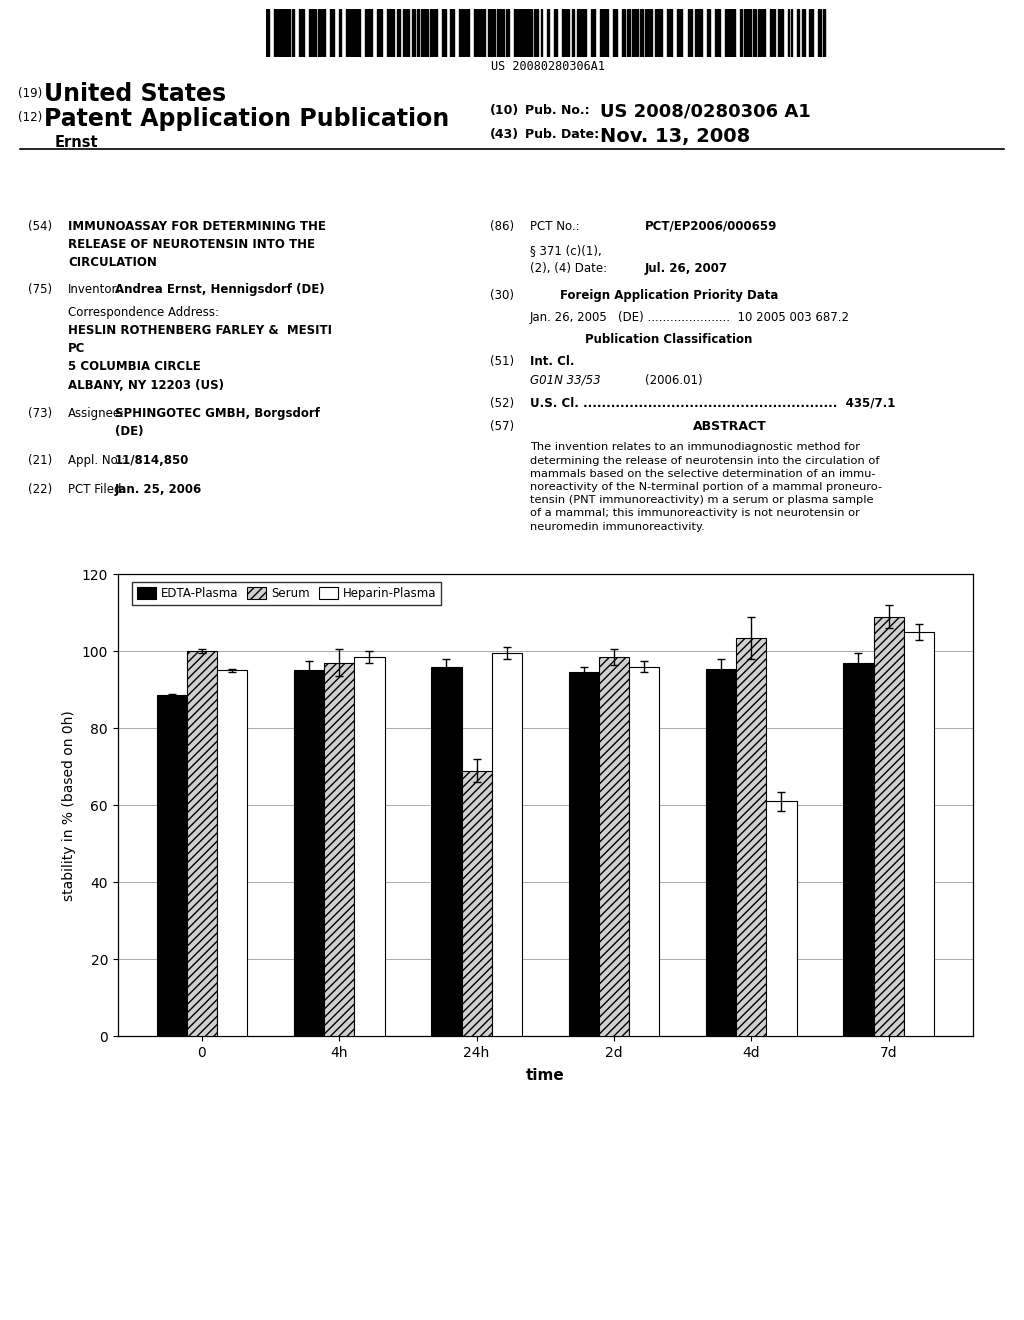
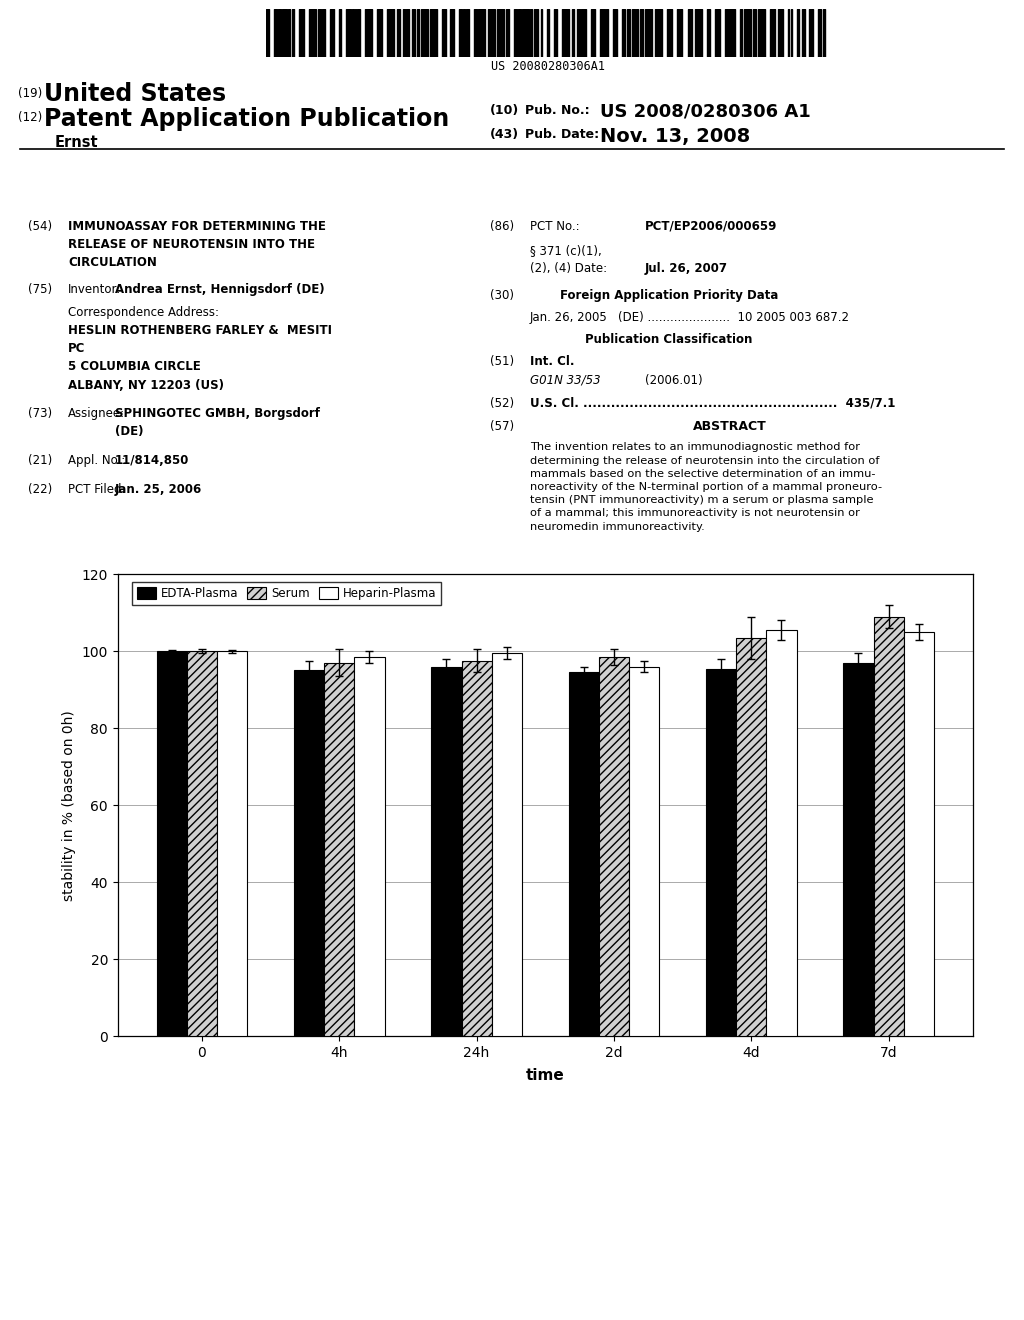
EDTA-Plasma/0: 88.5 -> 100.0
Heparin-Plasma/0: 95.0 -> 100.0
Serum/24h: 69.0 -> 97.5
Heparin-Plasma/4d: 61.0 -> 105.5
